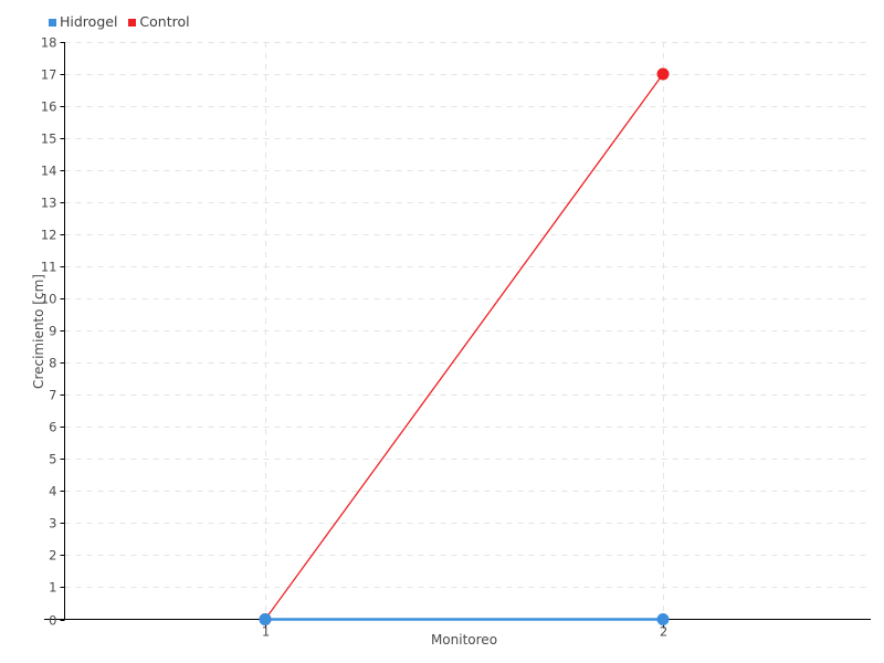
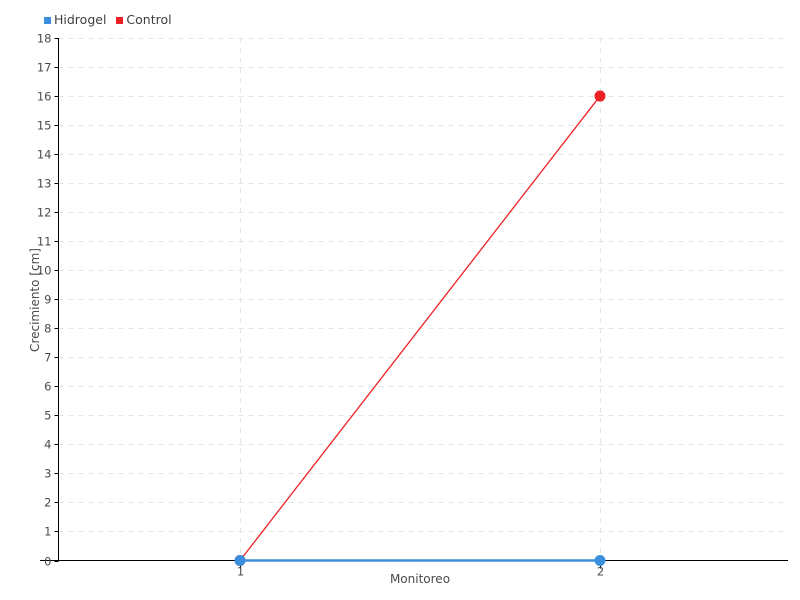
Control/2: 17 -> 16
